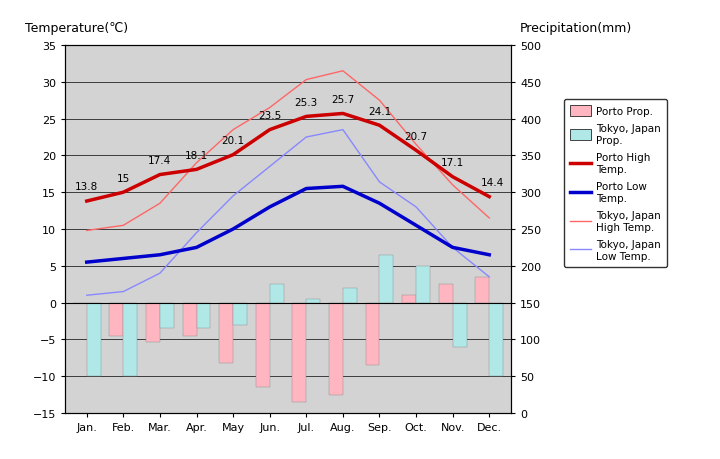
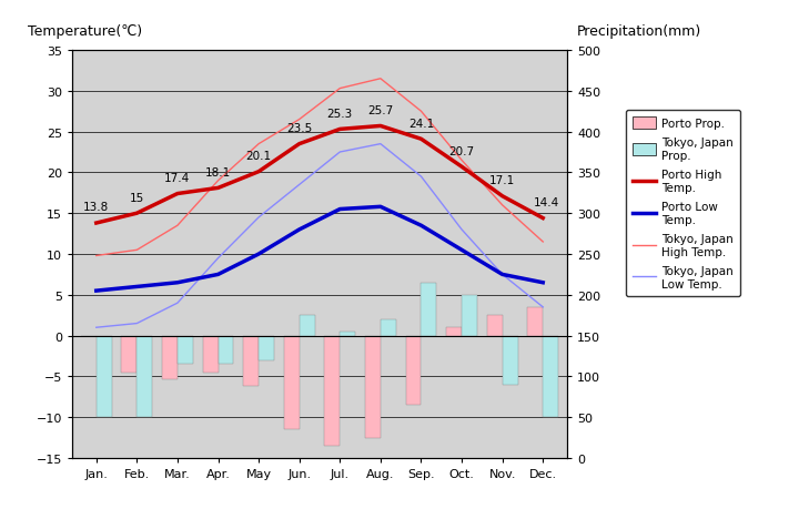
Porto Prop./May: -8.2 -> -6.2
Tokyo, Japan Low Temp./Sep.: 16.4 -> 19.5
